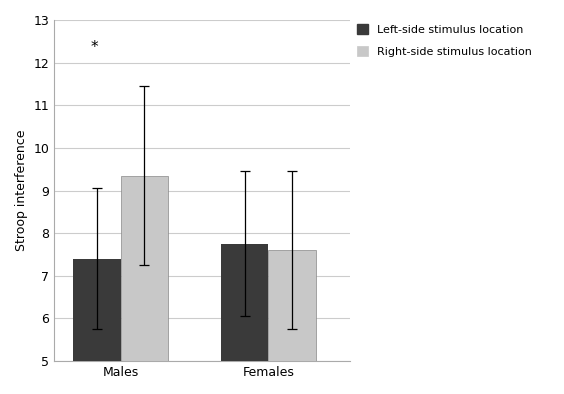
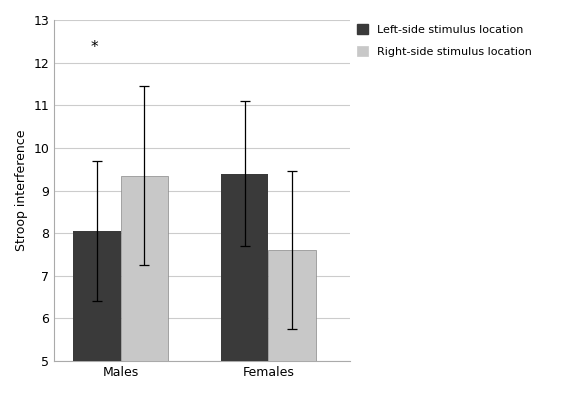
Left-side stimulus location/Males: 7.40 -> 8.05
Left-side stimulus location/Females: 7.75 -> 9.40
